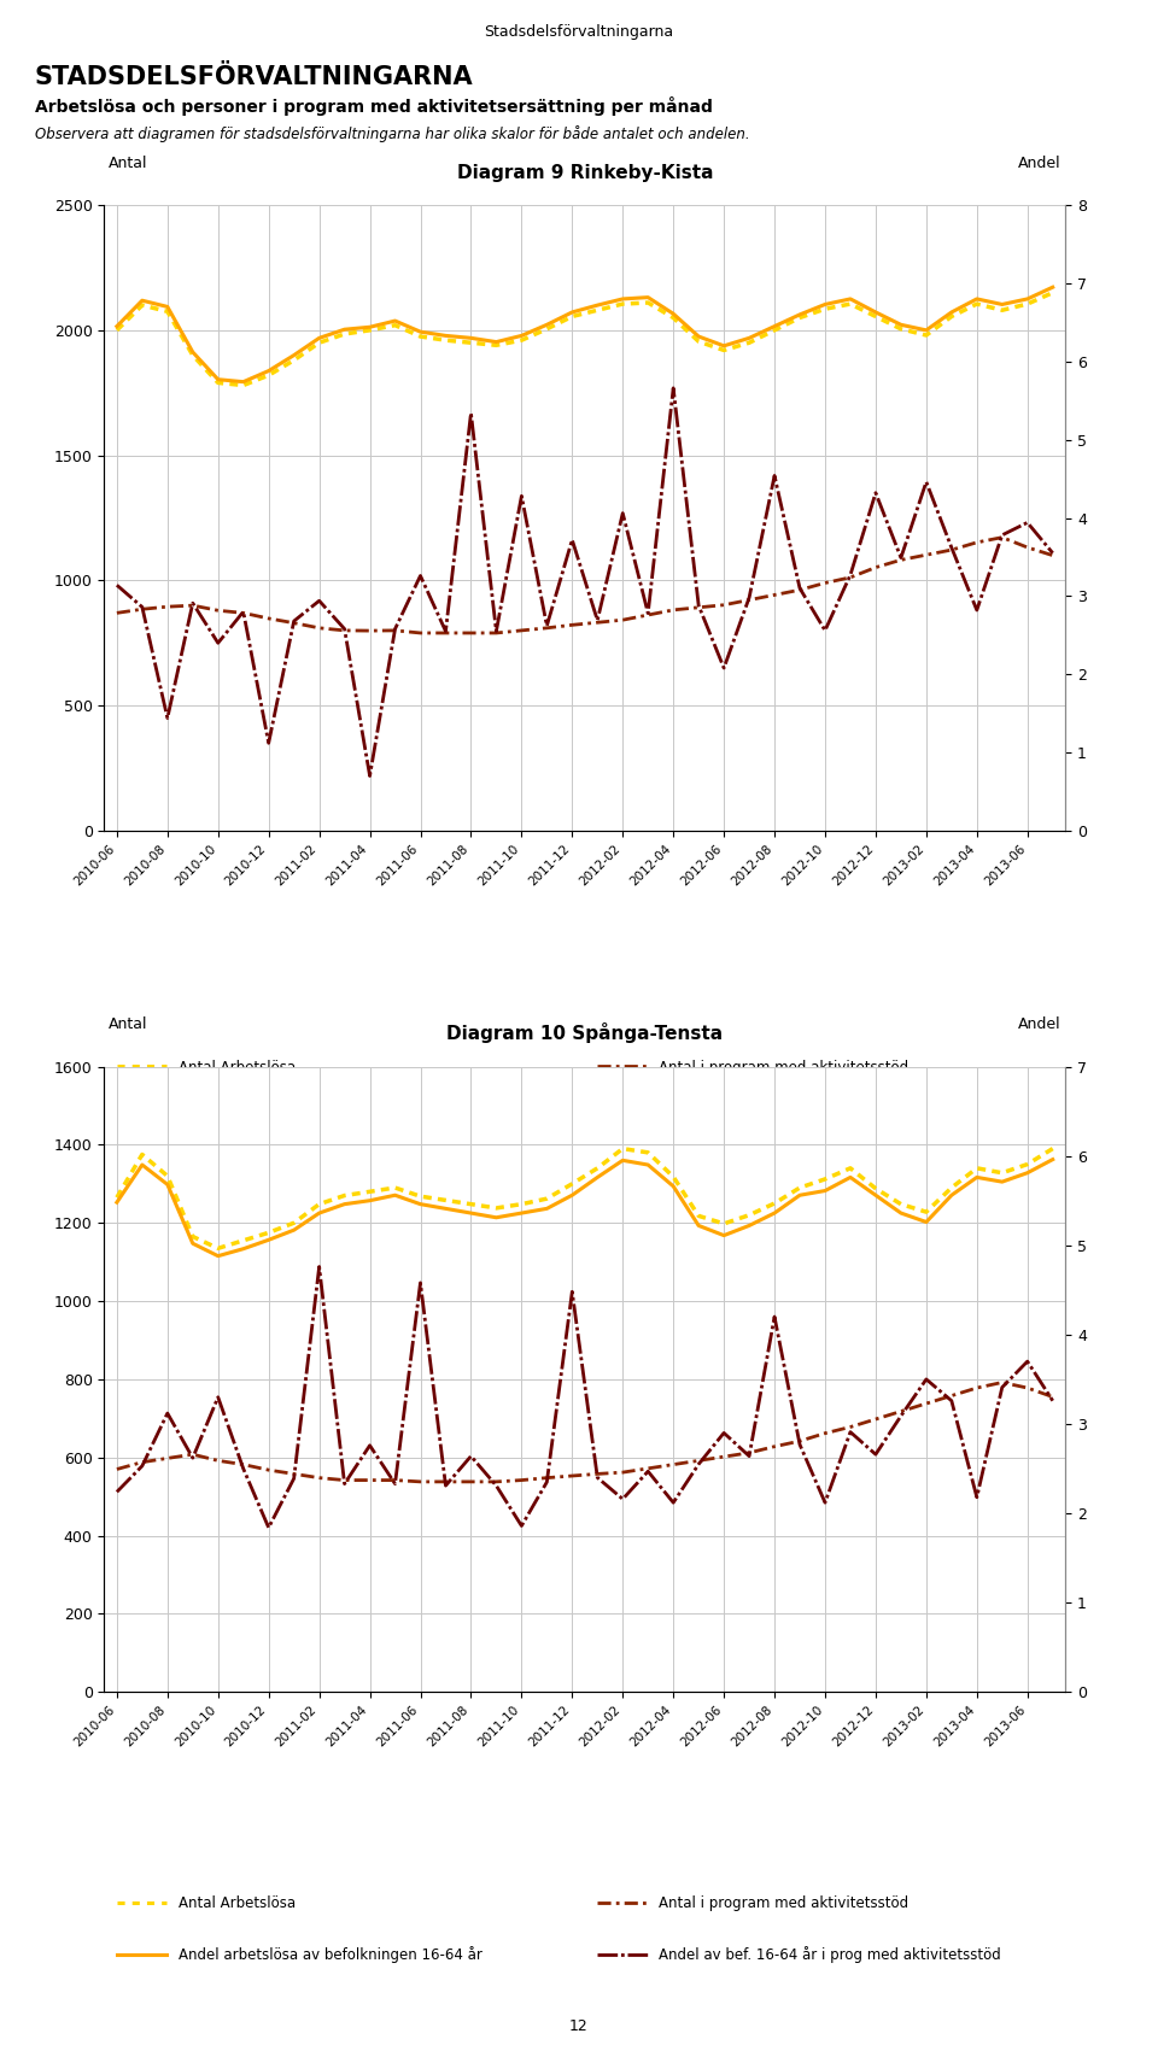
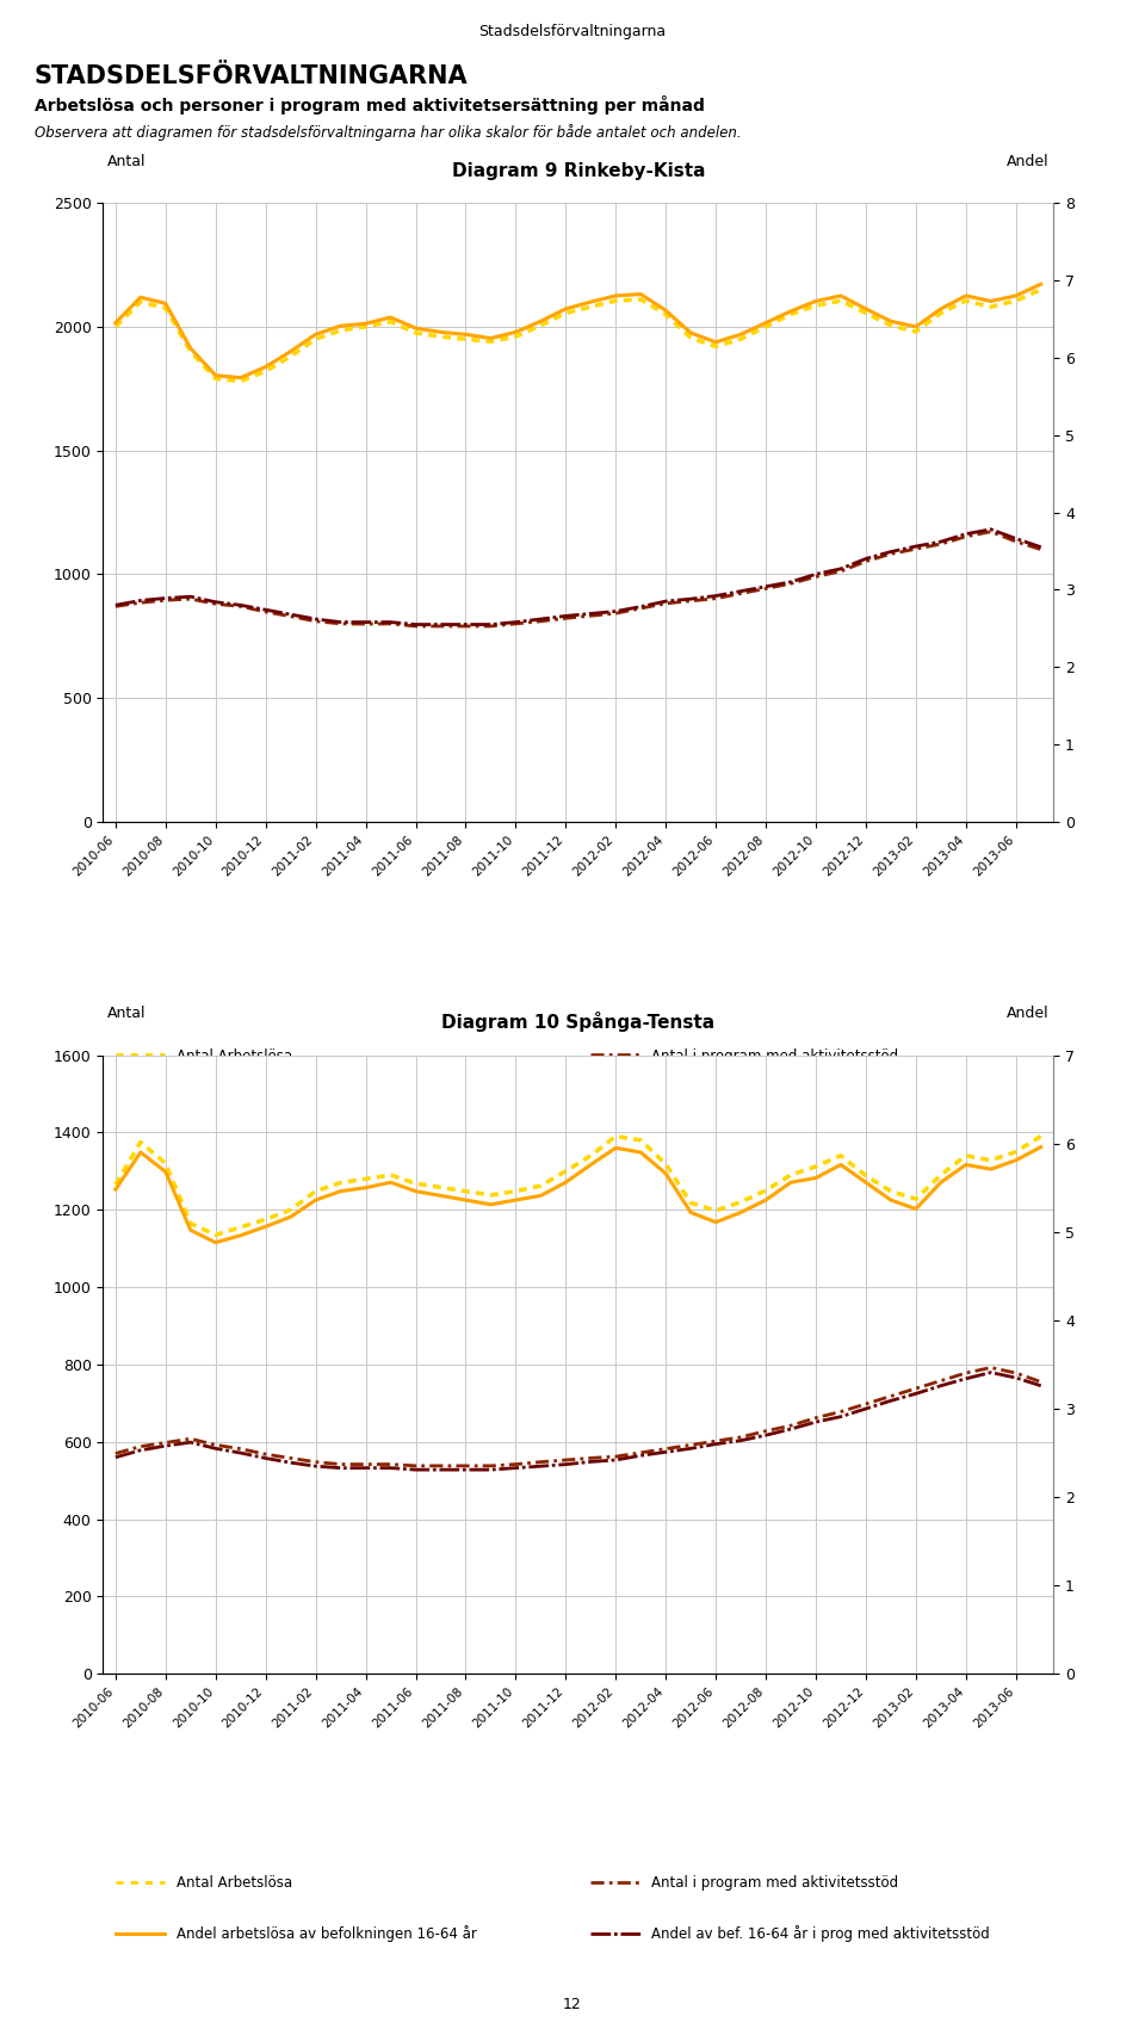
Diagram 9 Rinkeby-Kista/Andel av bef. 16-64 år i prog med aktivitetsstöd/2010-06: 3.14 -> 2.80
Diagram 9 Rinkeby-Kista/Andel av bef. 16-64 år i prog med aktivitetsstöd/2010-08: 1.44 -> 2.89
Diagram 9 Rinkeby-Kista/Andel av bef. 16-64 år i prog med aktivitetsstöd/2010-10: 2.40 -> 2.84
Diagram 9 Rinkeby-Kista/Andel av bef. 16-64 år i prog med aktivitetsstöd/2010-12: 1.12 -> 2.74
Diagram 9 Rinkeby-Kista/Andel av bef. 16-64 år i prog med aktivitetsstöd/2011-02: 2.94 -> 2.62
Diagram 9 Rinkeby-Kista/Andel av bef. 16-64 år i prog med aktivitetsstöd/2011-04: 0.70 -> 2.58
Diagram 9 Rinkeby-Kista/Andel av bef. 16-64 år i prog med aktivitetsstöd/2011-06: 3.26 -> 2.55
Diagram 9 Rinkeby-Kista/Andel av bef. 16-64 år i prog med aktivitetsstöd/2011-08: 5.34 -> 2.55
Diagram 9 Rinkeby-Kista/Andel av bef. 16-64 år i prog med aktivitetsstöd/2011-10: 4.28 -> 2.58
Diagram 9 Rinkeby-Kista/Andel av bef. 16-64 år i prog med aktivitetsstöd/2011-12: 3.72 -> 2.66
Diagram 9 Rinkeby-Kista/Andel av bef. 16-64 år i prog med aktivitetsstöd/2012-02: 4.06 -> 2.72
Diagram 9 Rinkeby-Kista/Andel av bef. 16-64 år i prog med aktivitetsstöd/2012-04: 5.66 -> 2.85
Diagram 9 Rinkeby-Kista/Andel av bef. 16-64 år i prog med aktivitetsstöd/2012-06: 2.08 -> 2.92
Diagram 9 Rinkeby-Kista/Andel av bef. 16-64 år i prog med aktivitetsstöd/2012-08: 4.54 -> 3.04
Diagram 9 Rinkeby-Kista/Andel av bef. 16-64 år i prog med aktivitetsstöd/2012-10: 2.56 -> 3.20
Diagram 9 Rinkeby-Kista/Andel av bef. 16-64 år i prog med aktivitetsstöd/2012-12: 4.32 -> 3.40
Diagram 9 Rinkeby-Kista/Andel av bef. 16-64 år i prog med aktivitetsstöd/2013-02: 4.46 -> 3.56
Diagram 9 Rinkeby-Kista/Andel av bef. 16-64 år i prog med aktivitetsstöd/2013-04: 2.82 -> 3.72
Diagram 9 Rinkeby-Kista/Andel av bef. 16-64 år i prog med aktivitetsstöd/2013-06: 3.94 -> 3.66
Diagram 10 Spånga-Tensta/Andel av bef. 16-64 år i prog med aktivitetsstöd/2010-06: 2.24 -> 2.45
Diagram 10 Spånga-Tensta/Andel av bef. 16-64 år i prog med aktivitetsstöd/2010-08: 3.12 -> 2.58
Diagram 10 Spånga-Tensta/Andel av bef. 16-64 år i prog med aktivitetsstöd/2010-10: 3.30 -> 2.55
Diagram 10 Spånga-Tensta/Andel av bef. 16-64 år i prog med aktivitetsstöd/2010-12: 1.84 -> 2.44
Diagram 10 Spånga-Tensta/Andel av bef. 16-64 år i prog med aktivitetsstöd/2011-02: 4.76 -> 2.35
Diagram 10 Spånga-Tensta/Andel av bef. 16-64 år i prog med aktivitetsstöd/2011-04: 2.76 -> 2.33
Diagram 10 Spånga-Tensta/Andel av bef. 16-64 år i prog med aktivitetsstöd/2011-06: 4.58 -> 2.31
Diagram 10 Spånga-Tensta/Andel av bef. 16-64 år i prog med aktivitetsstöd/2011-08: 2.64 -> 2.31
Diagram 10 Spånga-Tensta/Andel av bef. 16-64 år i prog med aktivitetsstöd/2011-10: 1.86 -> 2.33
Diagram 10 Spånga-Tensta/Andel av bef. 16-64 år i prog med aktivitetsstöd/2011-12: 4.48 -> 2.37
Diagram 10 Spånga-Tensta/Andel av bef. 16-64 år i prog med aktivitetsstöd/2012-02: 2.16 -> 2.42
Diagram 10 Spånga-Tensta/Andel av bef. 16-64 år i prog med aktivitetsstöd/2012-04: 2.12 -> 2.51
Diagram 10 Spånga-Tensta/Andel av bef. 16-64 år i prog med aktivitetsstöd/2012-06: 2.90 -> 2.60
Diagram 10 Spånga-Tensta/Andel av bef. 16-64 år i prog med aktivitetsstöd/2012-08: 4.20 -> 2.70
Diagram 10 Spånga-Tensta/Andel av bef. 16-64 år i prog med aktivitetsstöd/2012-10: 2.12 -> 2.85
Diagram 10 Spånga-Tensta/Andel av bef. 16-64 år i prog med aktivitetsstöd/2012-12: 2.66 -> 3.00
Diagram 10 Spånga-Tensta/Andel av bef. 16-64 år i prog med aktivitetsstöd/2013-02: 3.50 -> 3.17
Diagram 10 Spånga-Tensta/Andel av bef. 16-64 år i prog med aktivitetsstöd/2013-04: 2.18 -> 3.34
Diagram 10 Spånga-Tensta/Andel av bef. 16-64 år i prog med aktivitetsstöd/2013-06: 3.70 -> 3.35
